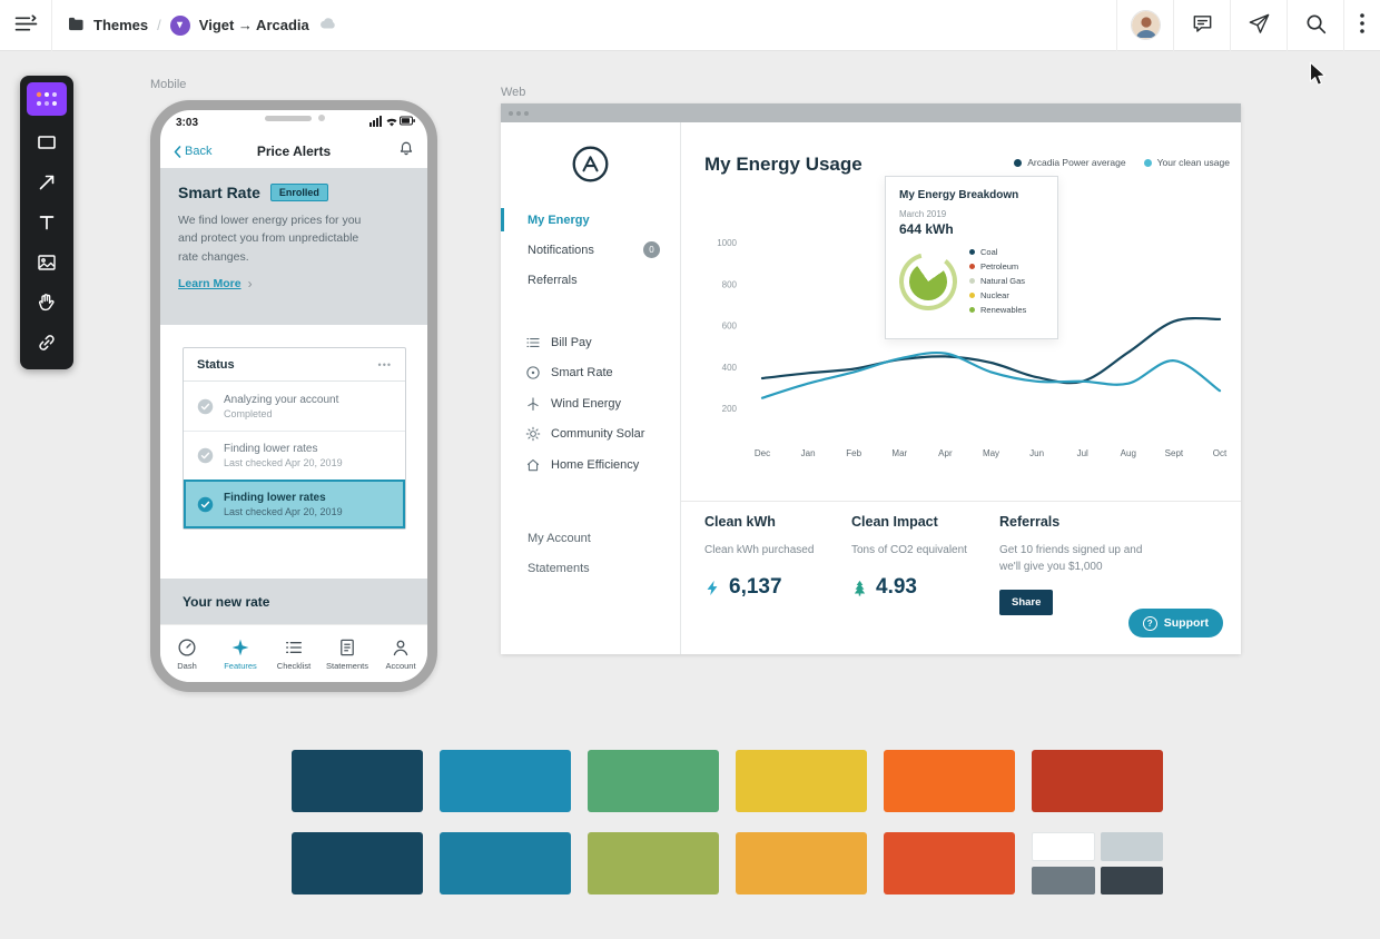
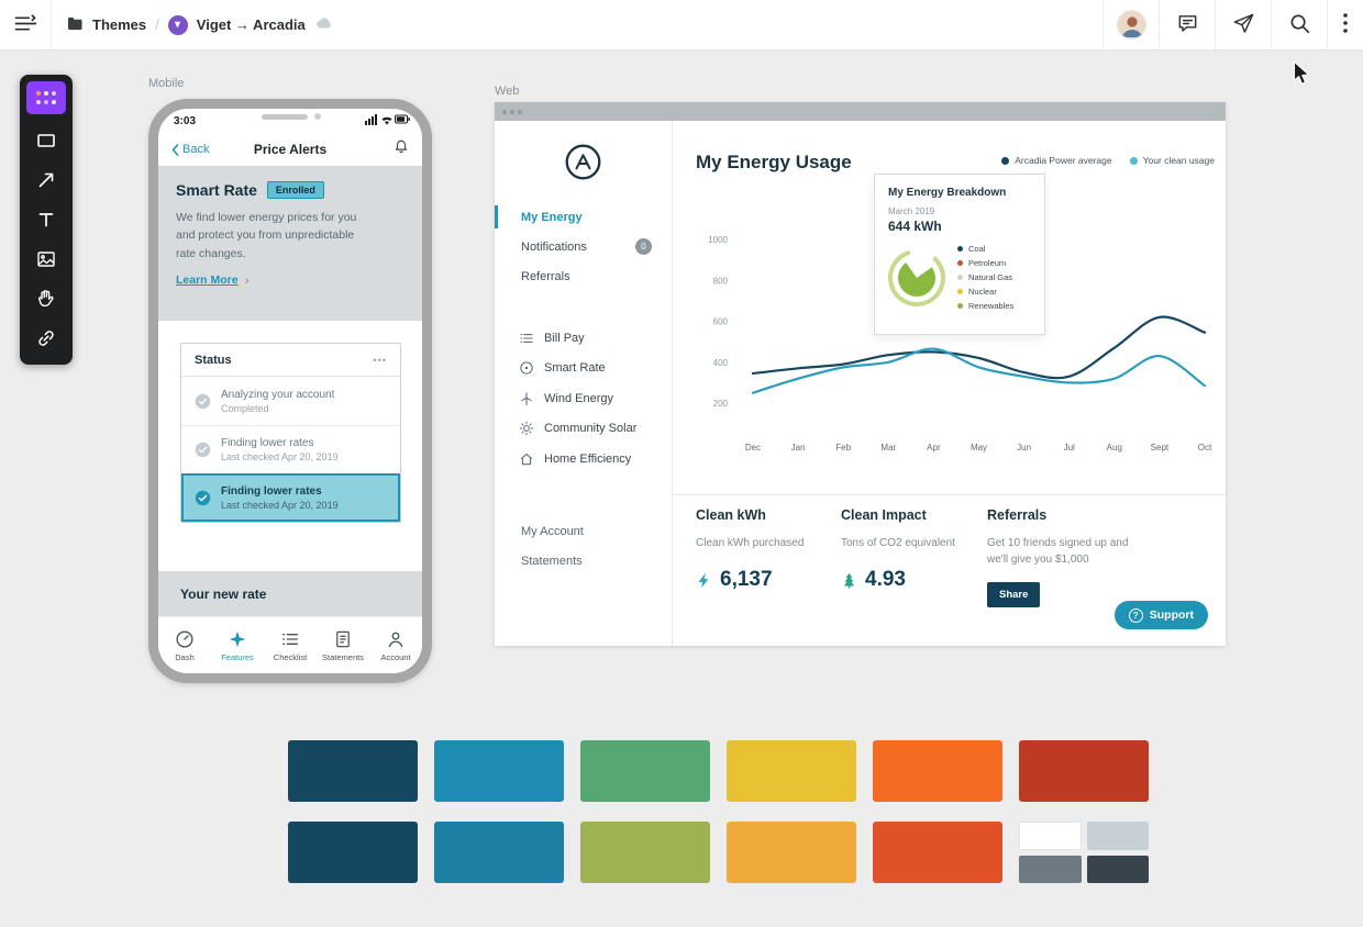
Your clean usage/Mar: 440 -> 400
Your clean usage/Jul: 330 -> 300
Arcadia Power average/Oct: 630 -> 540
